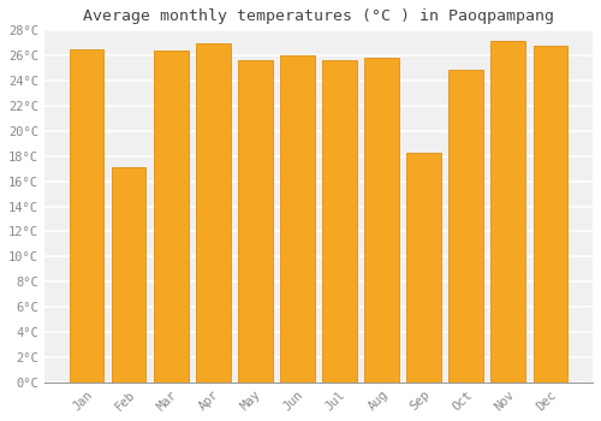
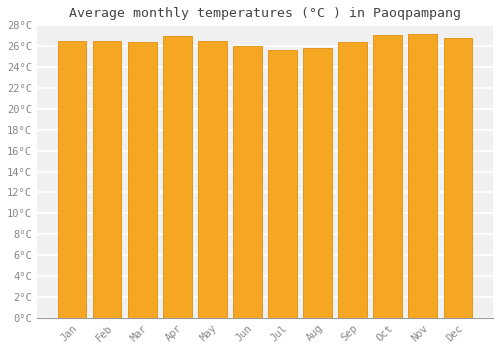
Feb: 17.1°C -> 26.5°C
May: 25.6°C -> 26.5°C
Sep: 18.3°C -> 26.4°C
Oct: 24.9°C -> 27.1°C
